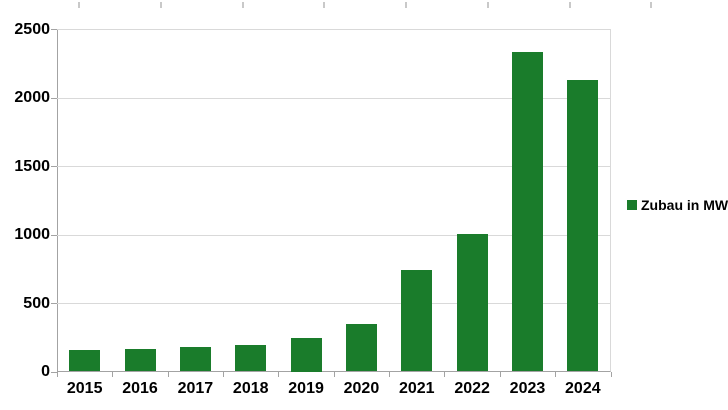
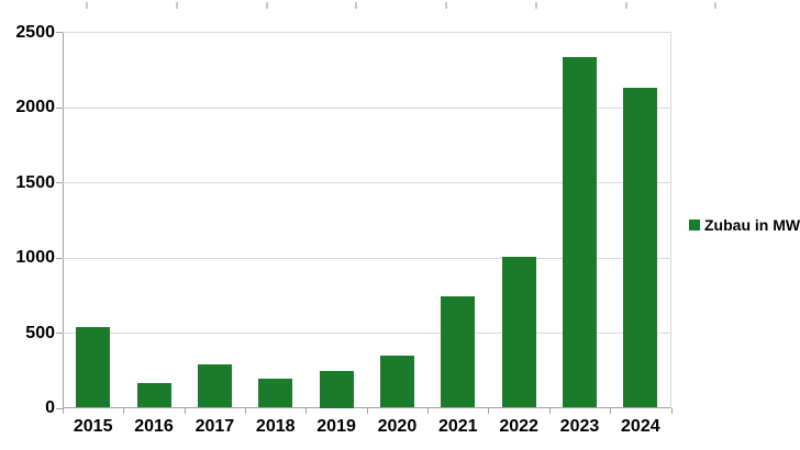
2015: 160 -> 540
2017: 180 -> 290
